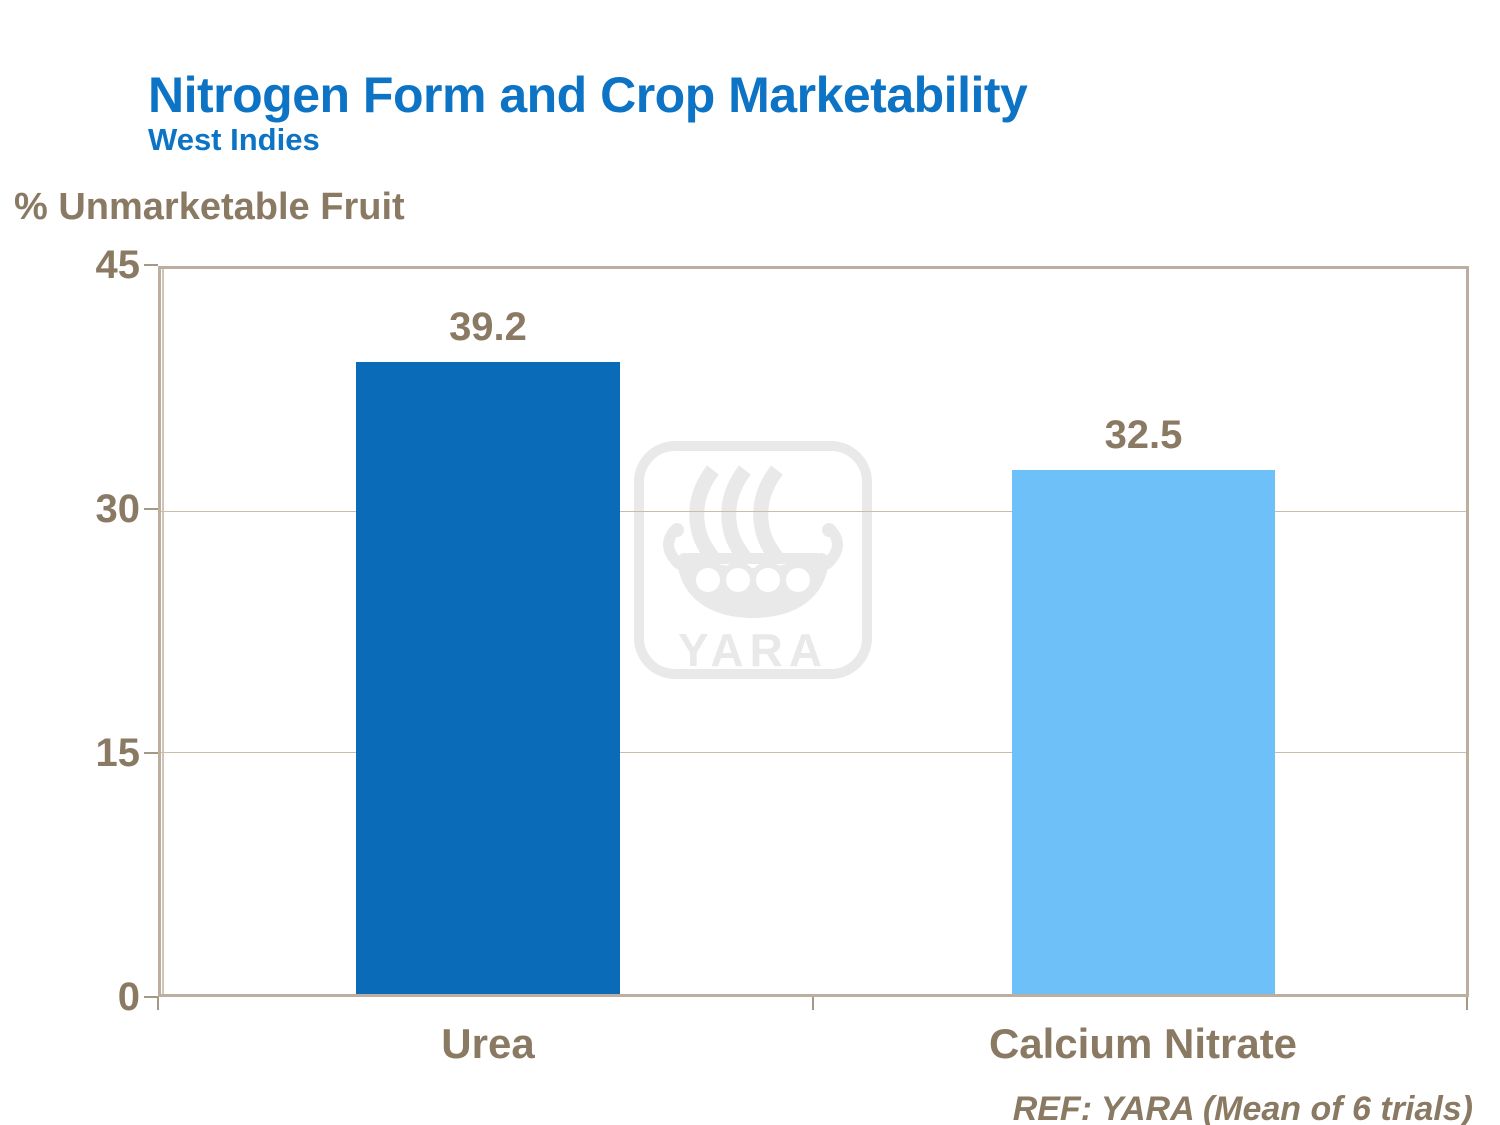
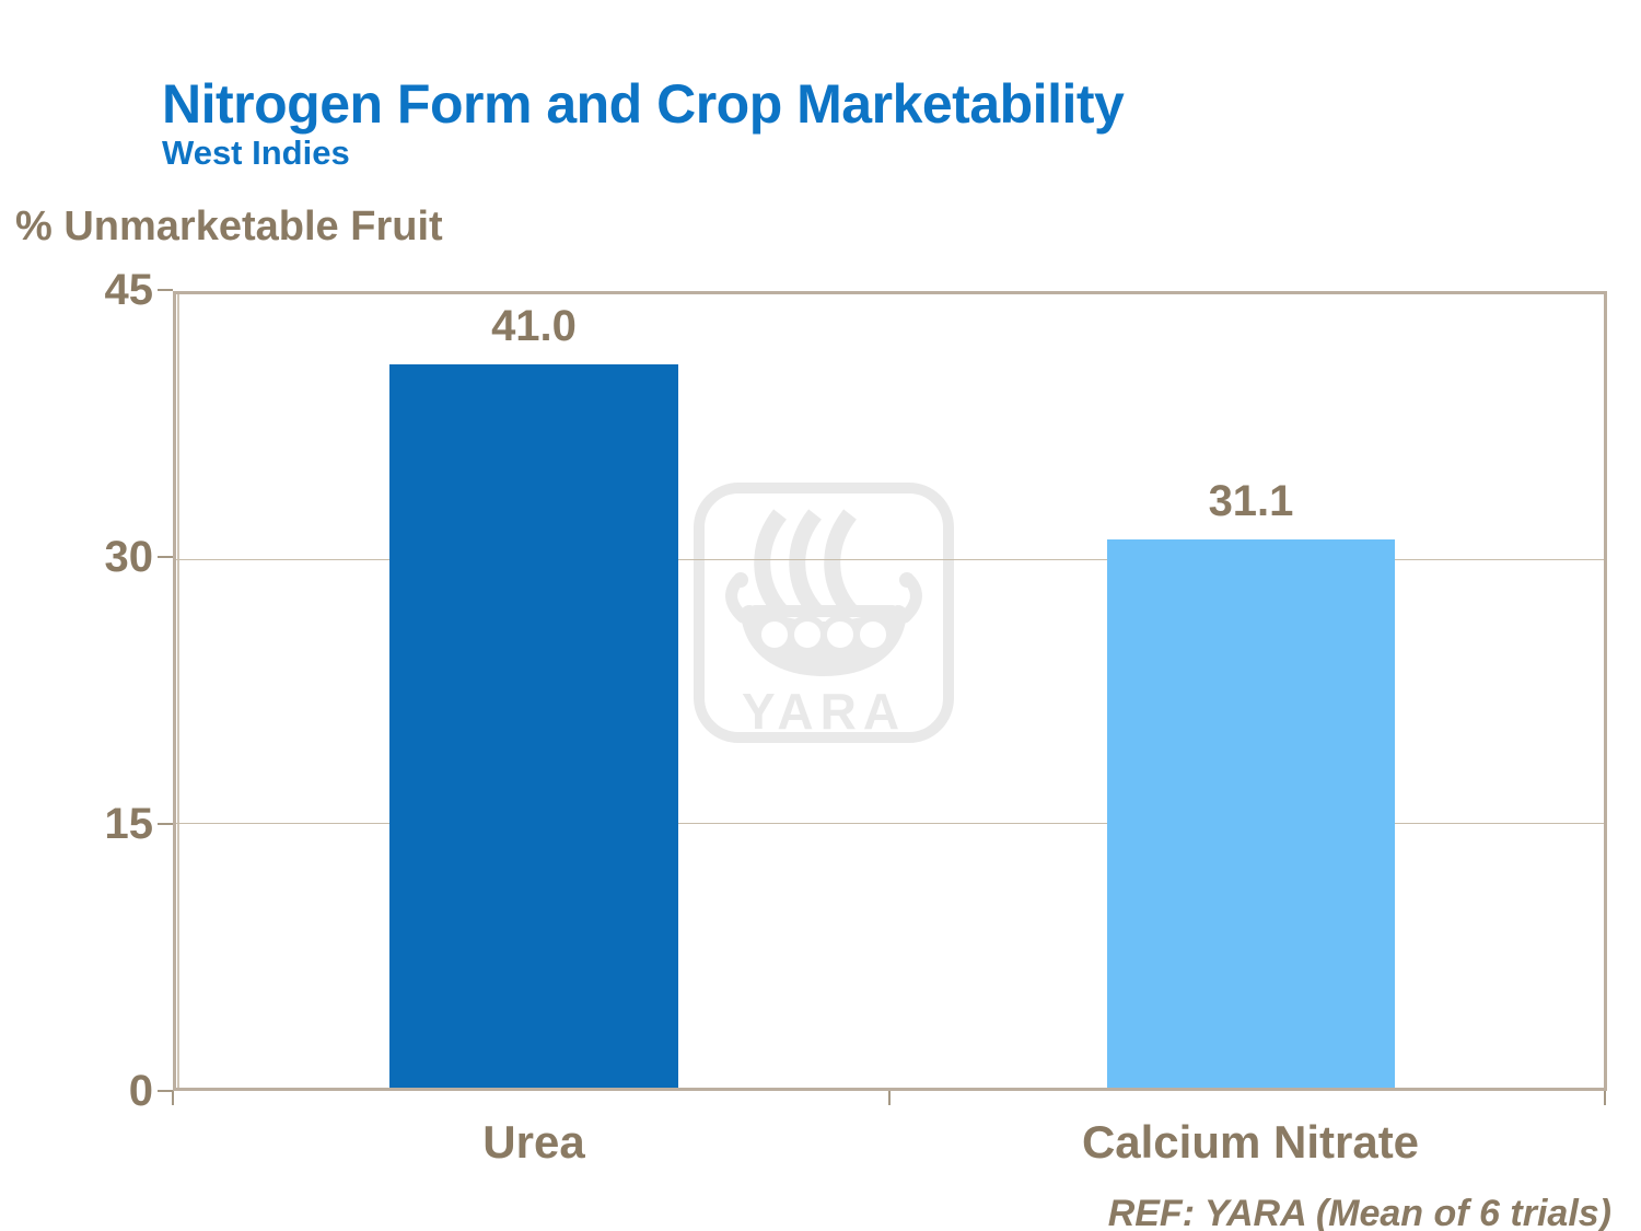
Urea: 39.2 -> 41.0
Calcium Nitrate: 32.5 -> 31.1
